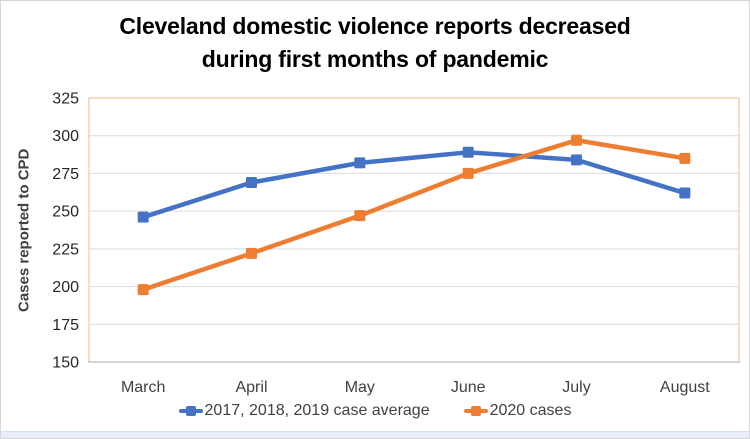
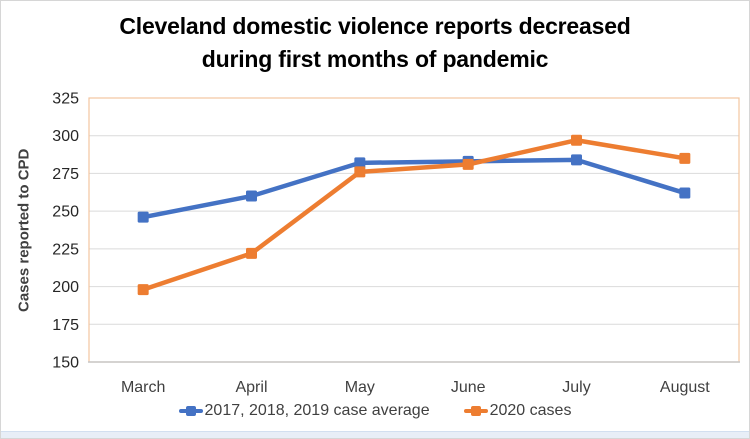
2017, 2018, 2019 case average/April: 269 -> 260
2020 cases/May: 247 -> 276
2017, 2018, 2019 case average/June: 289 -> 283
2020 cases/June: 275 -> 281
